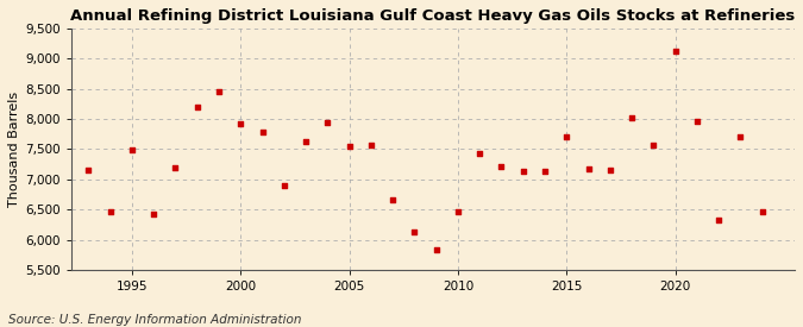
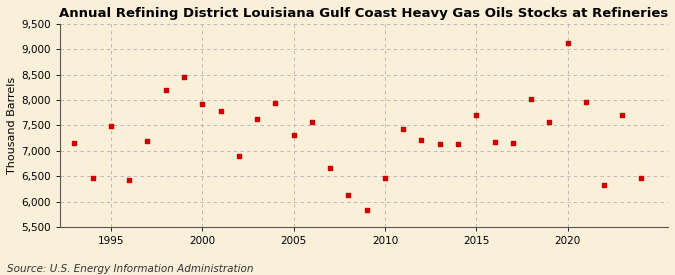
2005: 7,540 -> 7,320
